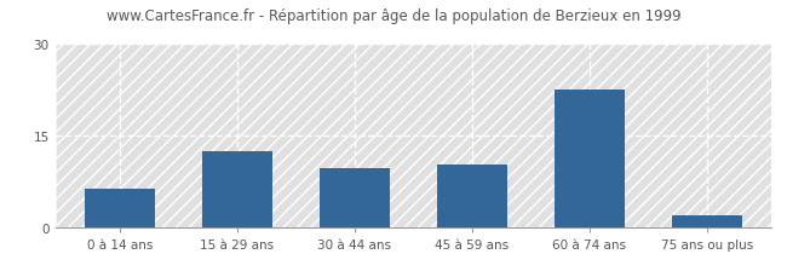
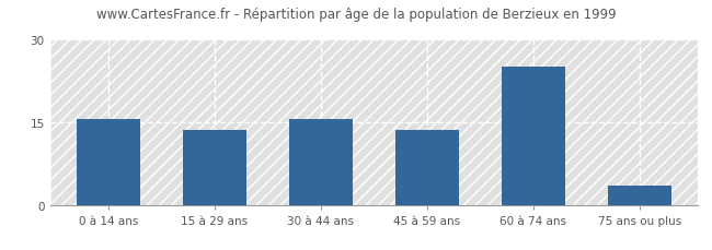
0 à 14 ans: 6.2 -> 15.5
15 à 29 ans: 12.4 -> 13.5
30 à 44 ans: 9.6 -> 15.5
45 à 59 ans: 10.2 -> 13.5
60 à 74 ans: 22.4 -> 25.0
75 ans ou plus: 1.8 -> 3.5
